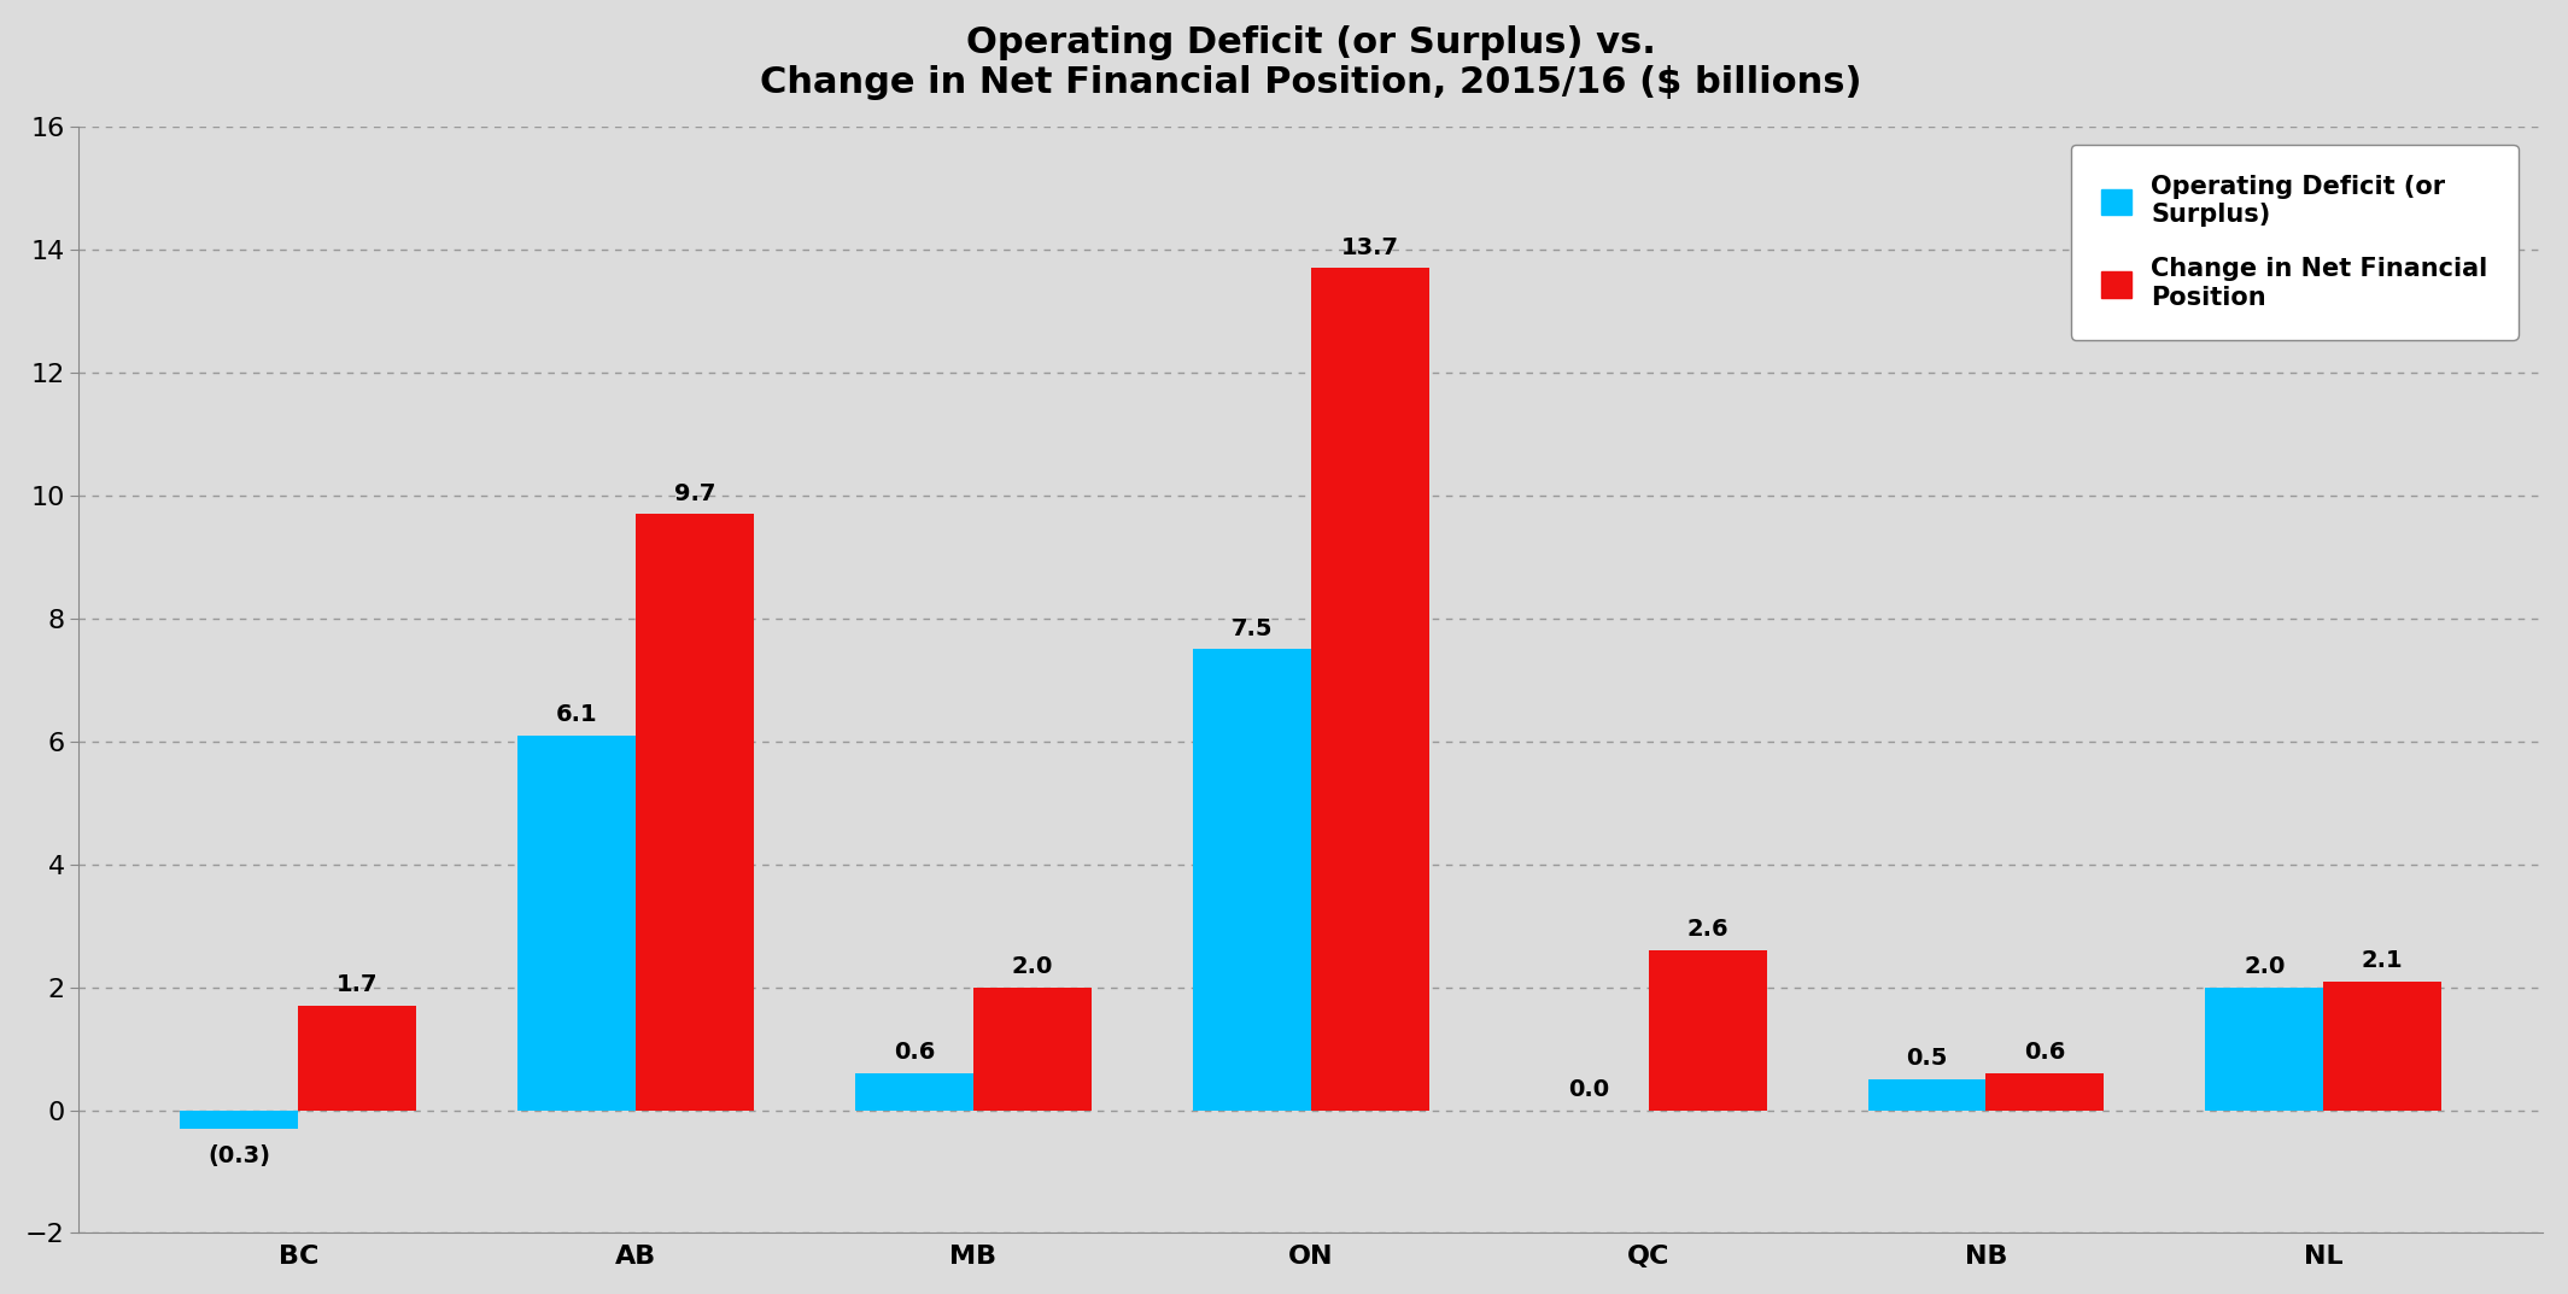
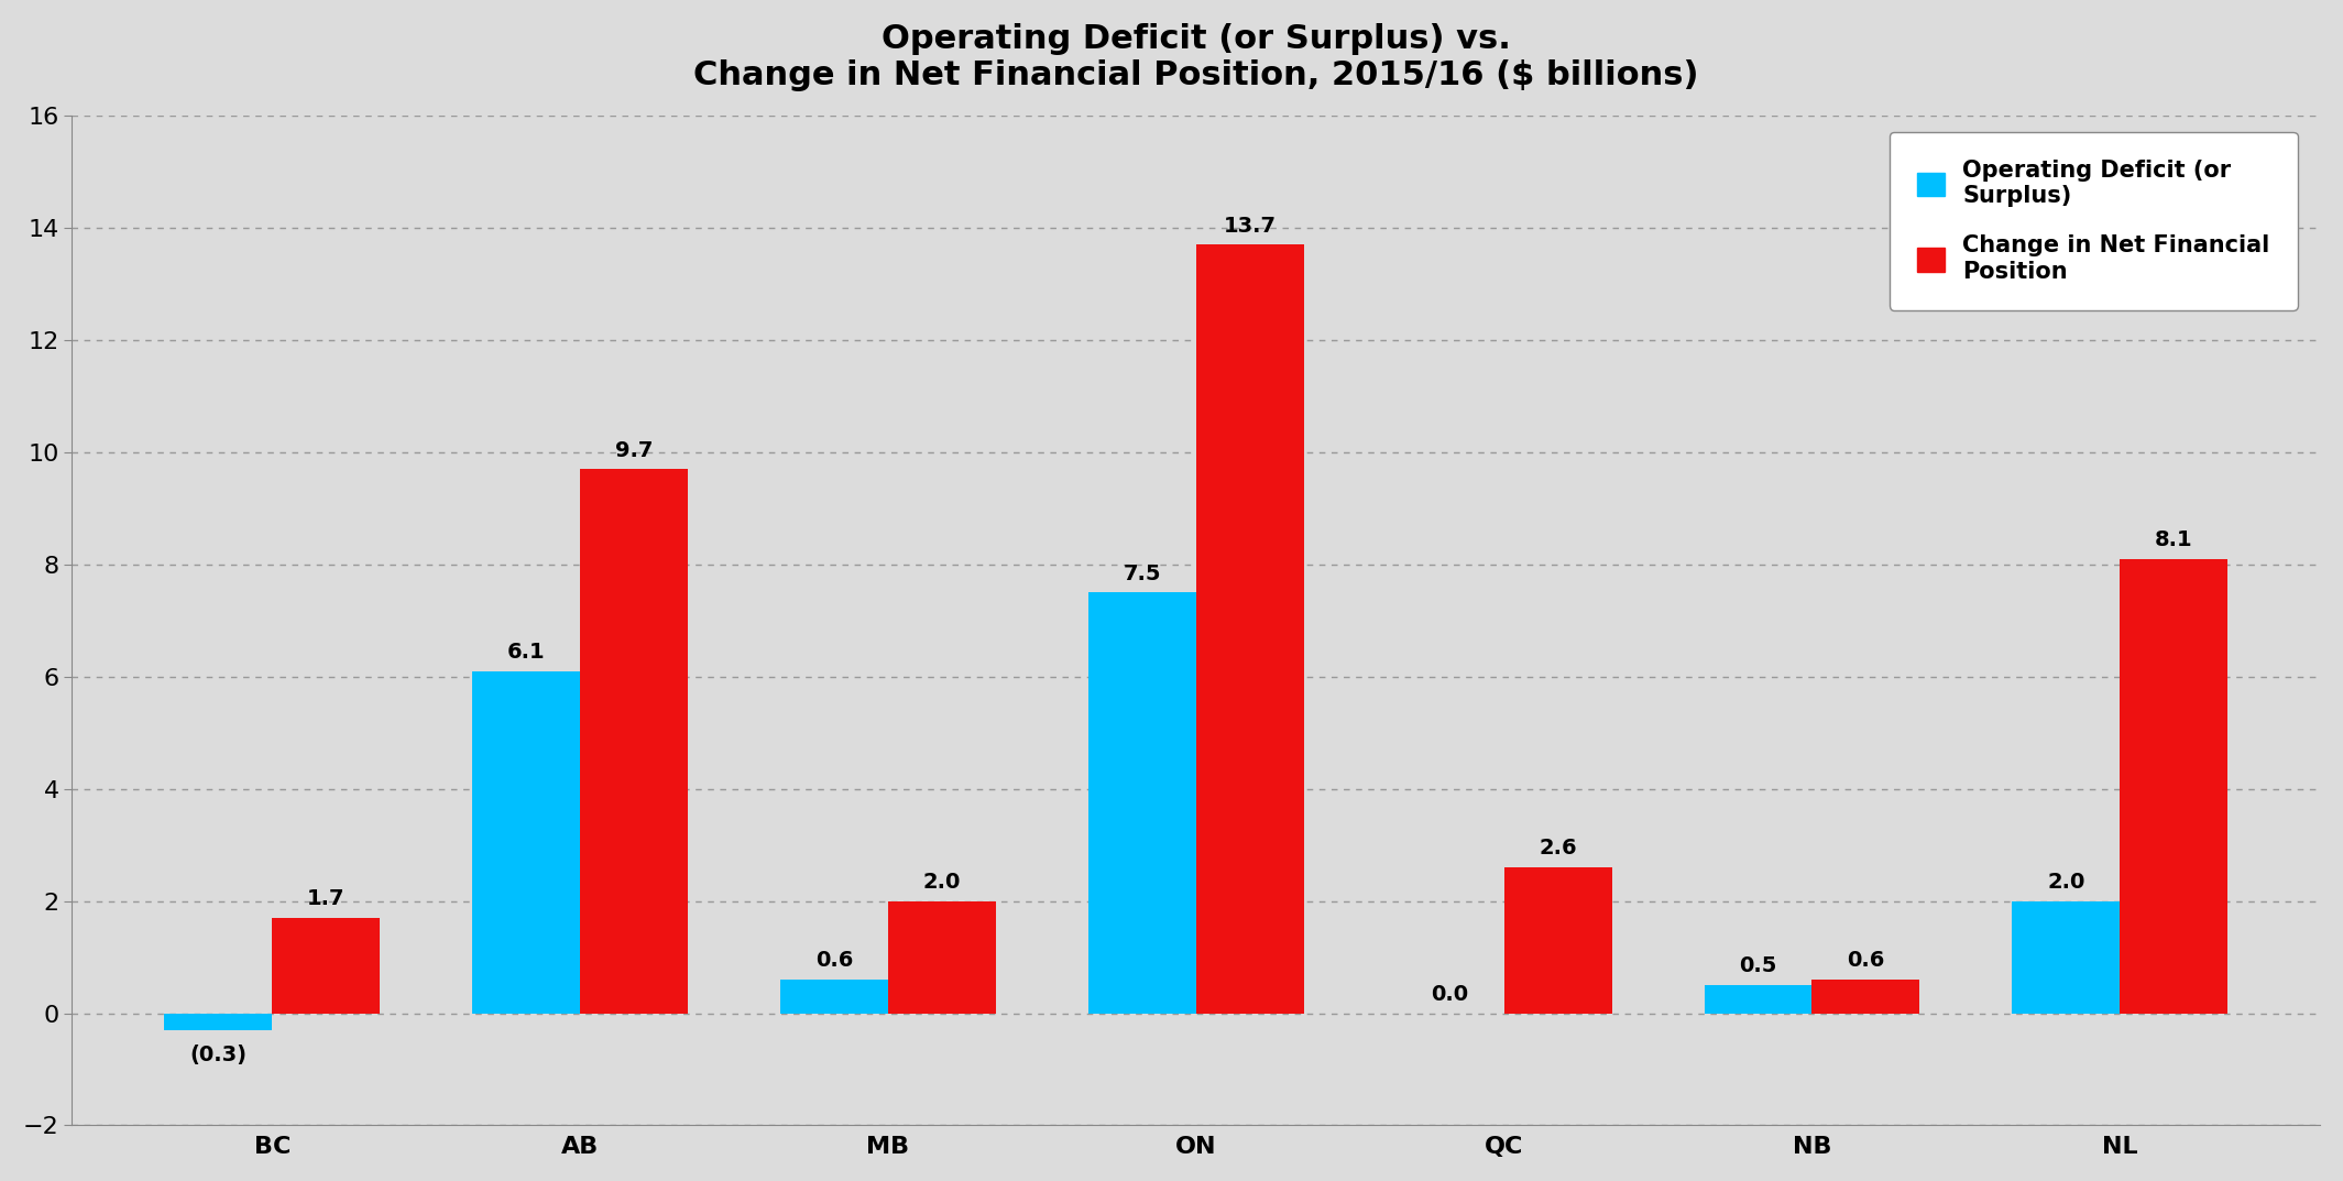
Change in Net Financial Position/NL: 2.1 -> 8.1
